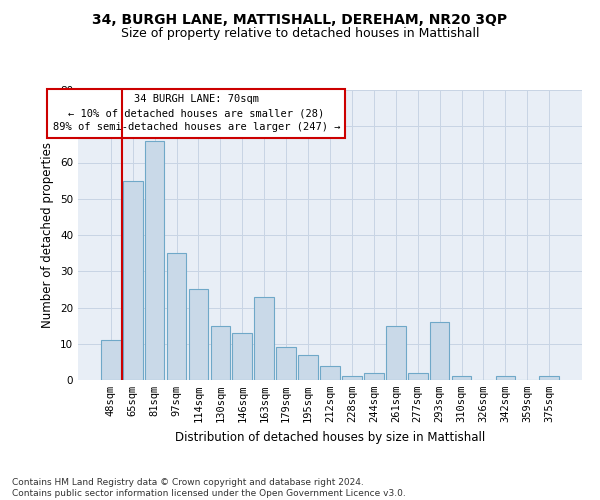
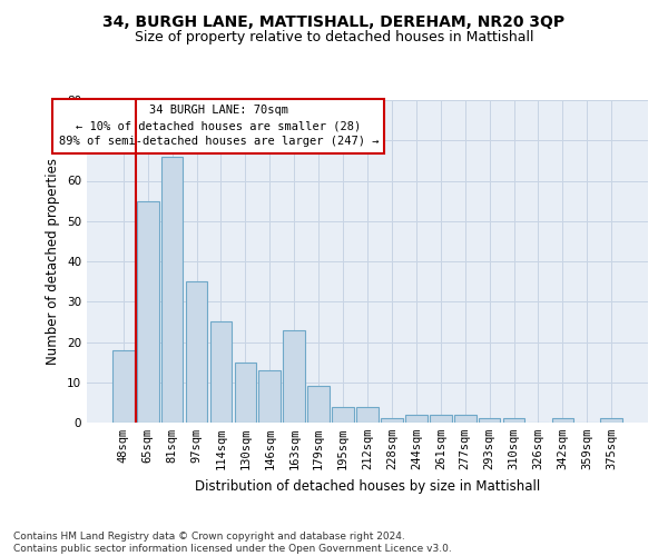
48sqm: 11 -> 18
195sqm: 7 -> 4
261sqm: 15 -> 2
293sqm: 16 -> 1
